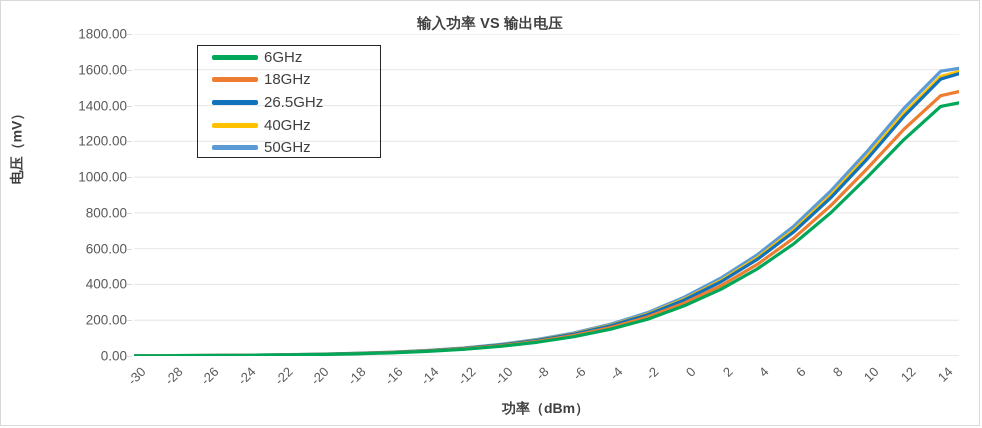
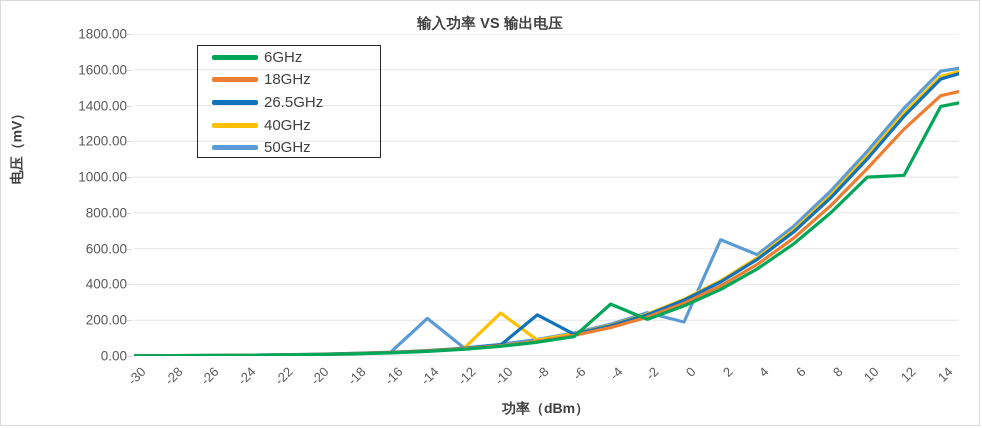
50GHz/-14: 30 -> 210
40GHz/-10: 60 -> 240
26.5GHz/-8: 90 -> 230
6GHz/-4: 150 -> 290
50GHz/0: 330 -> 190
50GHz/2: 440 -> 650
6GHz/12: 1210 -> 1010
